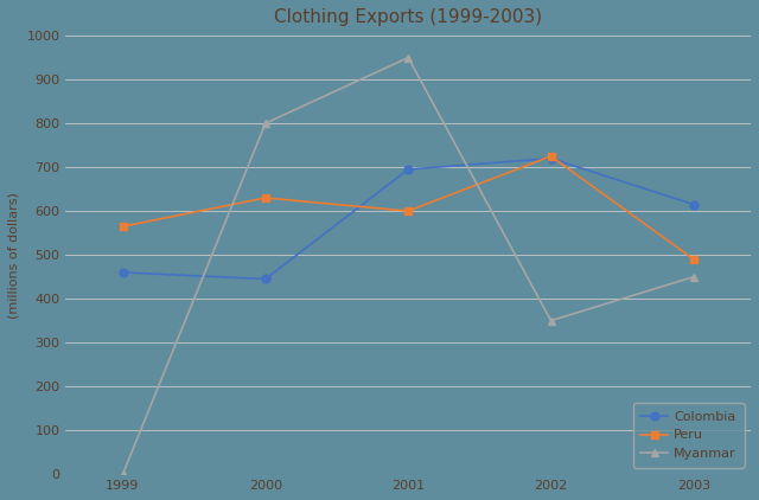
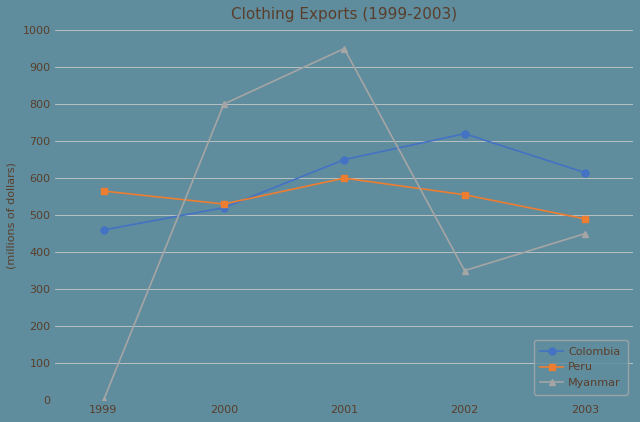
Colombia/2000: 445 -> 520
Peru/2000: 630 -> 530
Colombia/2001: 695 -> 650
Peru/2002: 725 -> 555
